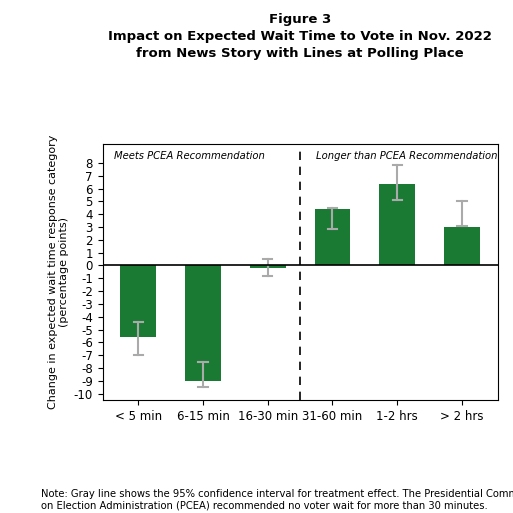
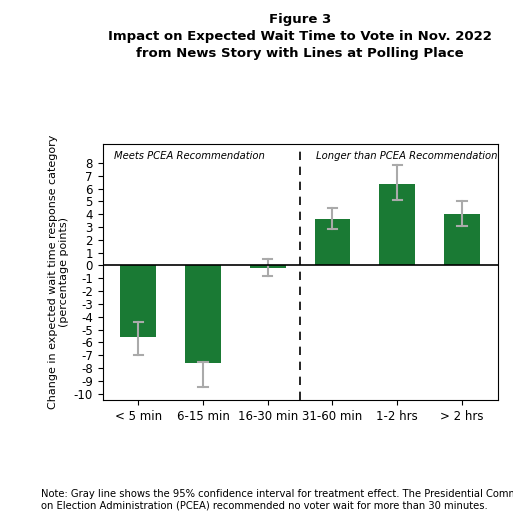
6-15 min: -9.0 -> -7.6
31-60 min: 4.4 -> 3.6
> 2 hrs: 3.0 -> 4.0
